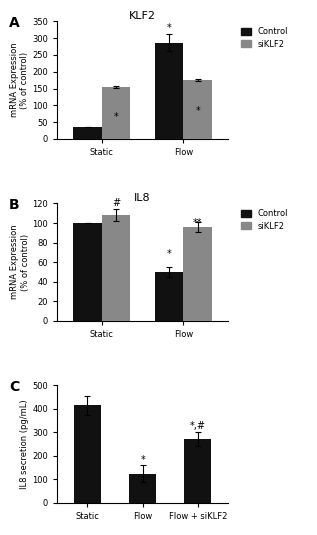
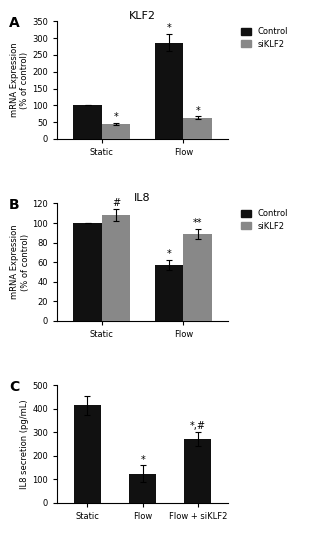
KLF2/Control/Static: 35 -> 100
KLF2/siKLF2/Static: 155 -> 45
KLF2/siKLF2/Flow: 175 -> 63
IL8/Control/Flow: 50 -> 57
IL8/siKLF2/Flow: 96 -> 89
